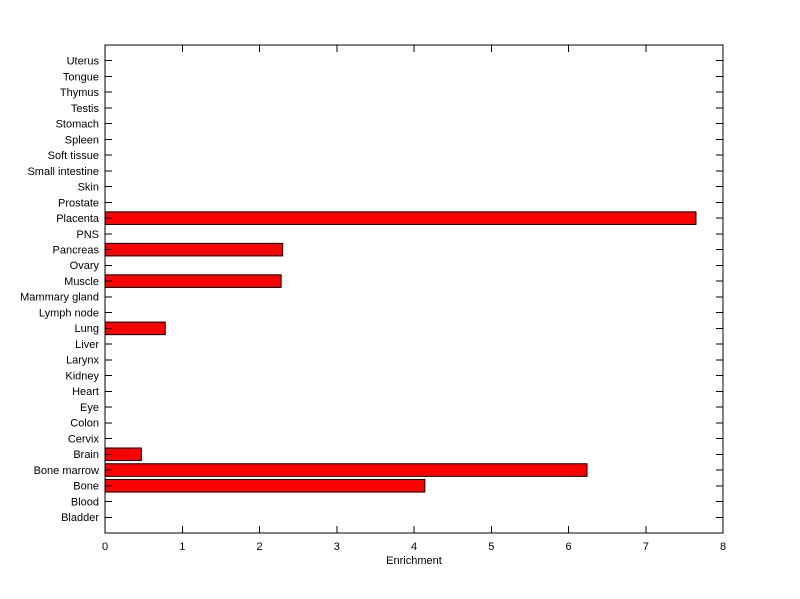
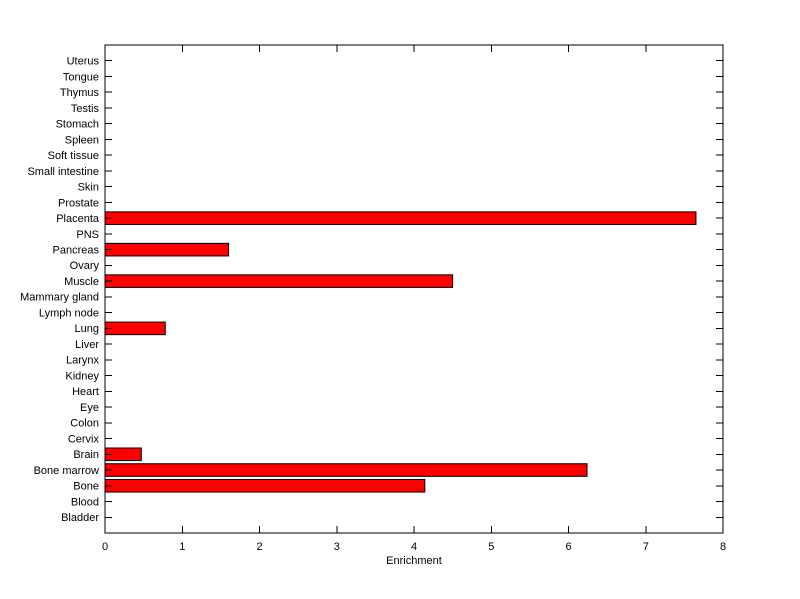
Pancreas: 2.3 -> 1.6
Muscle: 2.3 -> 4.5
